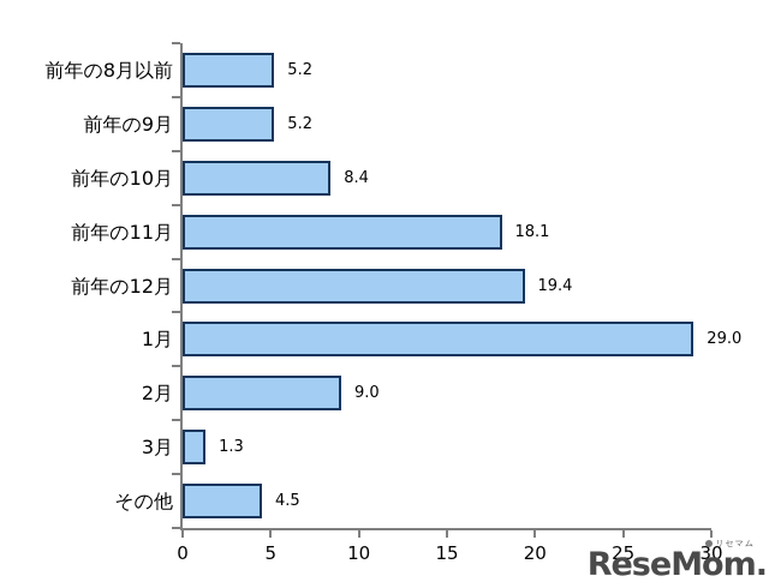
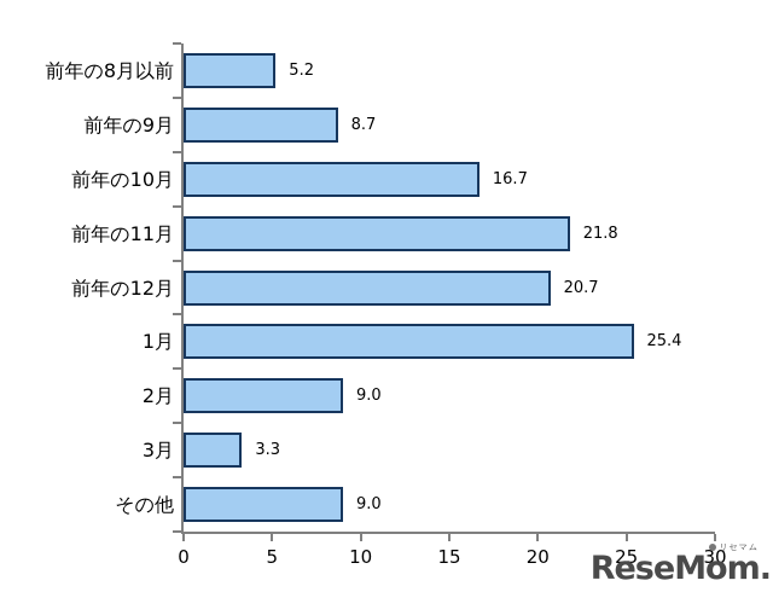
前年の9月: 5.2 -> 8.7
前年の10月: 8.4 -> 16.7
前年の11月: 18.1 -> 21.8
前年の12月: 19.4 -> 20.7
1月: 29.0 -> 25.4
3月: 1.3 -> 3.3
その他: 4.5 -> 9.0
